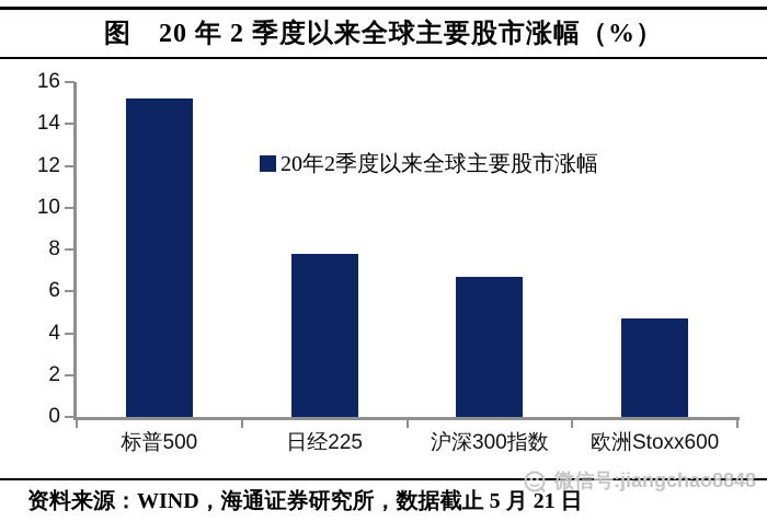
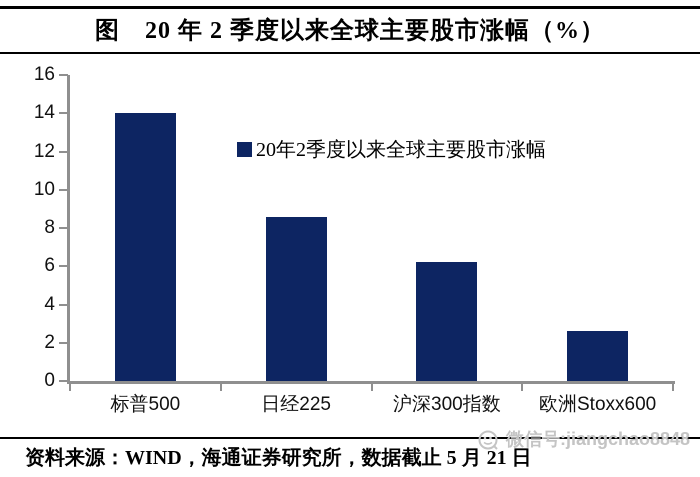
标普500: 15.2 -> 14.0
日经225: 7.8 -> 8.6
沪深300指数: 6.7 -> 6.2
欧洲Stoxx600: 4.7 -> 2.6
